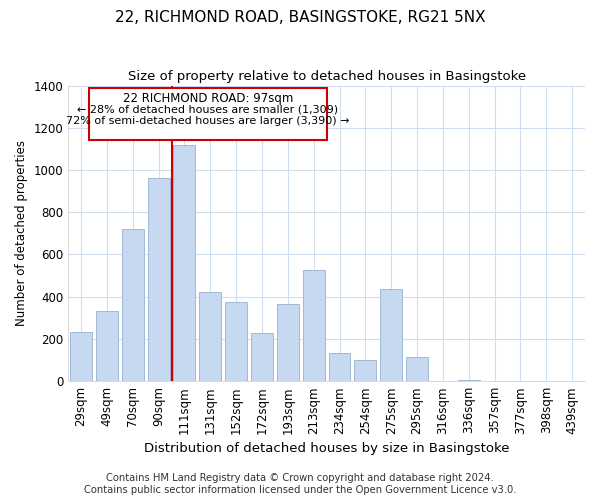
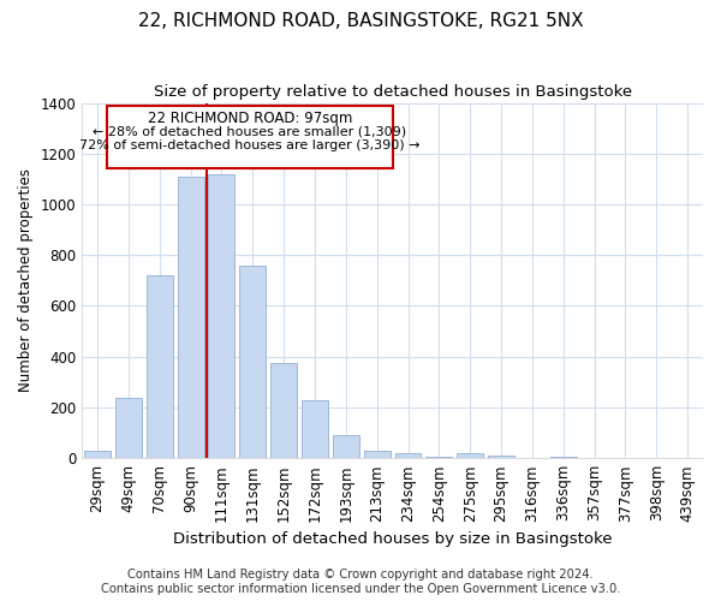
29sqm: 235 -> 30
49sqm: 330 -> 240
90sqm: 960 -> 1110
131sqm: 420 -> 760
193sqm: 365 -> 90
213sqm: 525 -> 30
234sqm: 135 -> 20
254sqm: 100 -> 5
275sqm: 435 -> 20
295sqm: 115 -> 10
